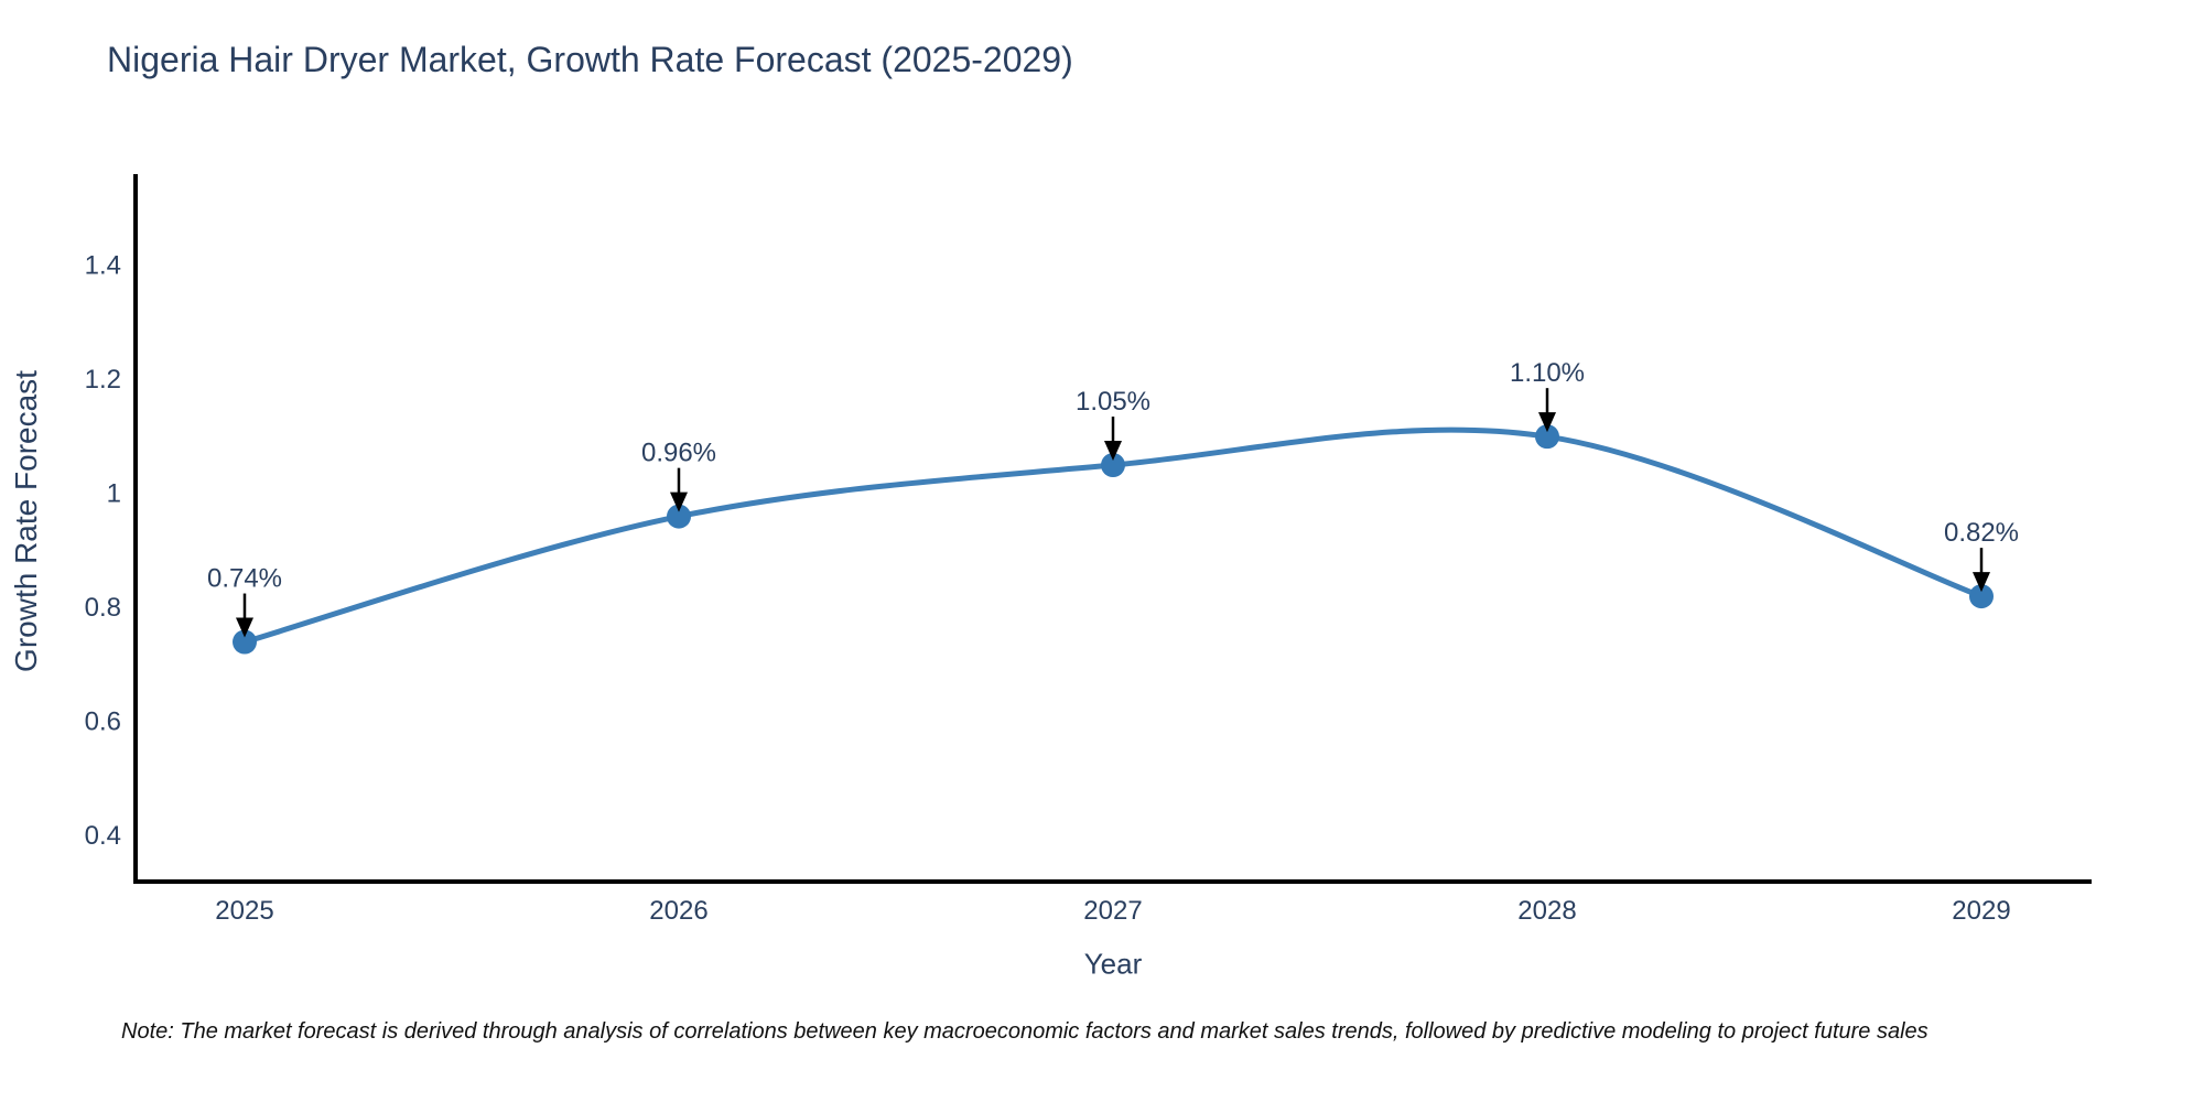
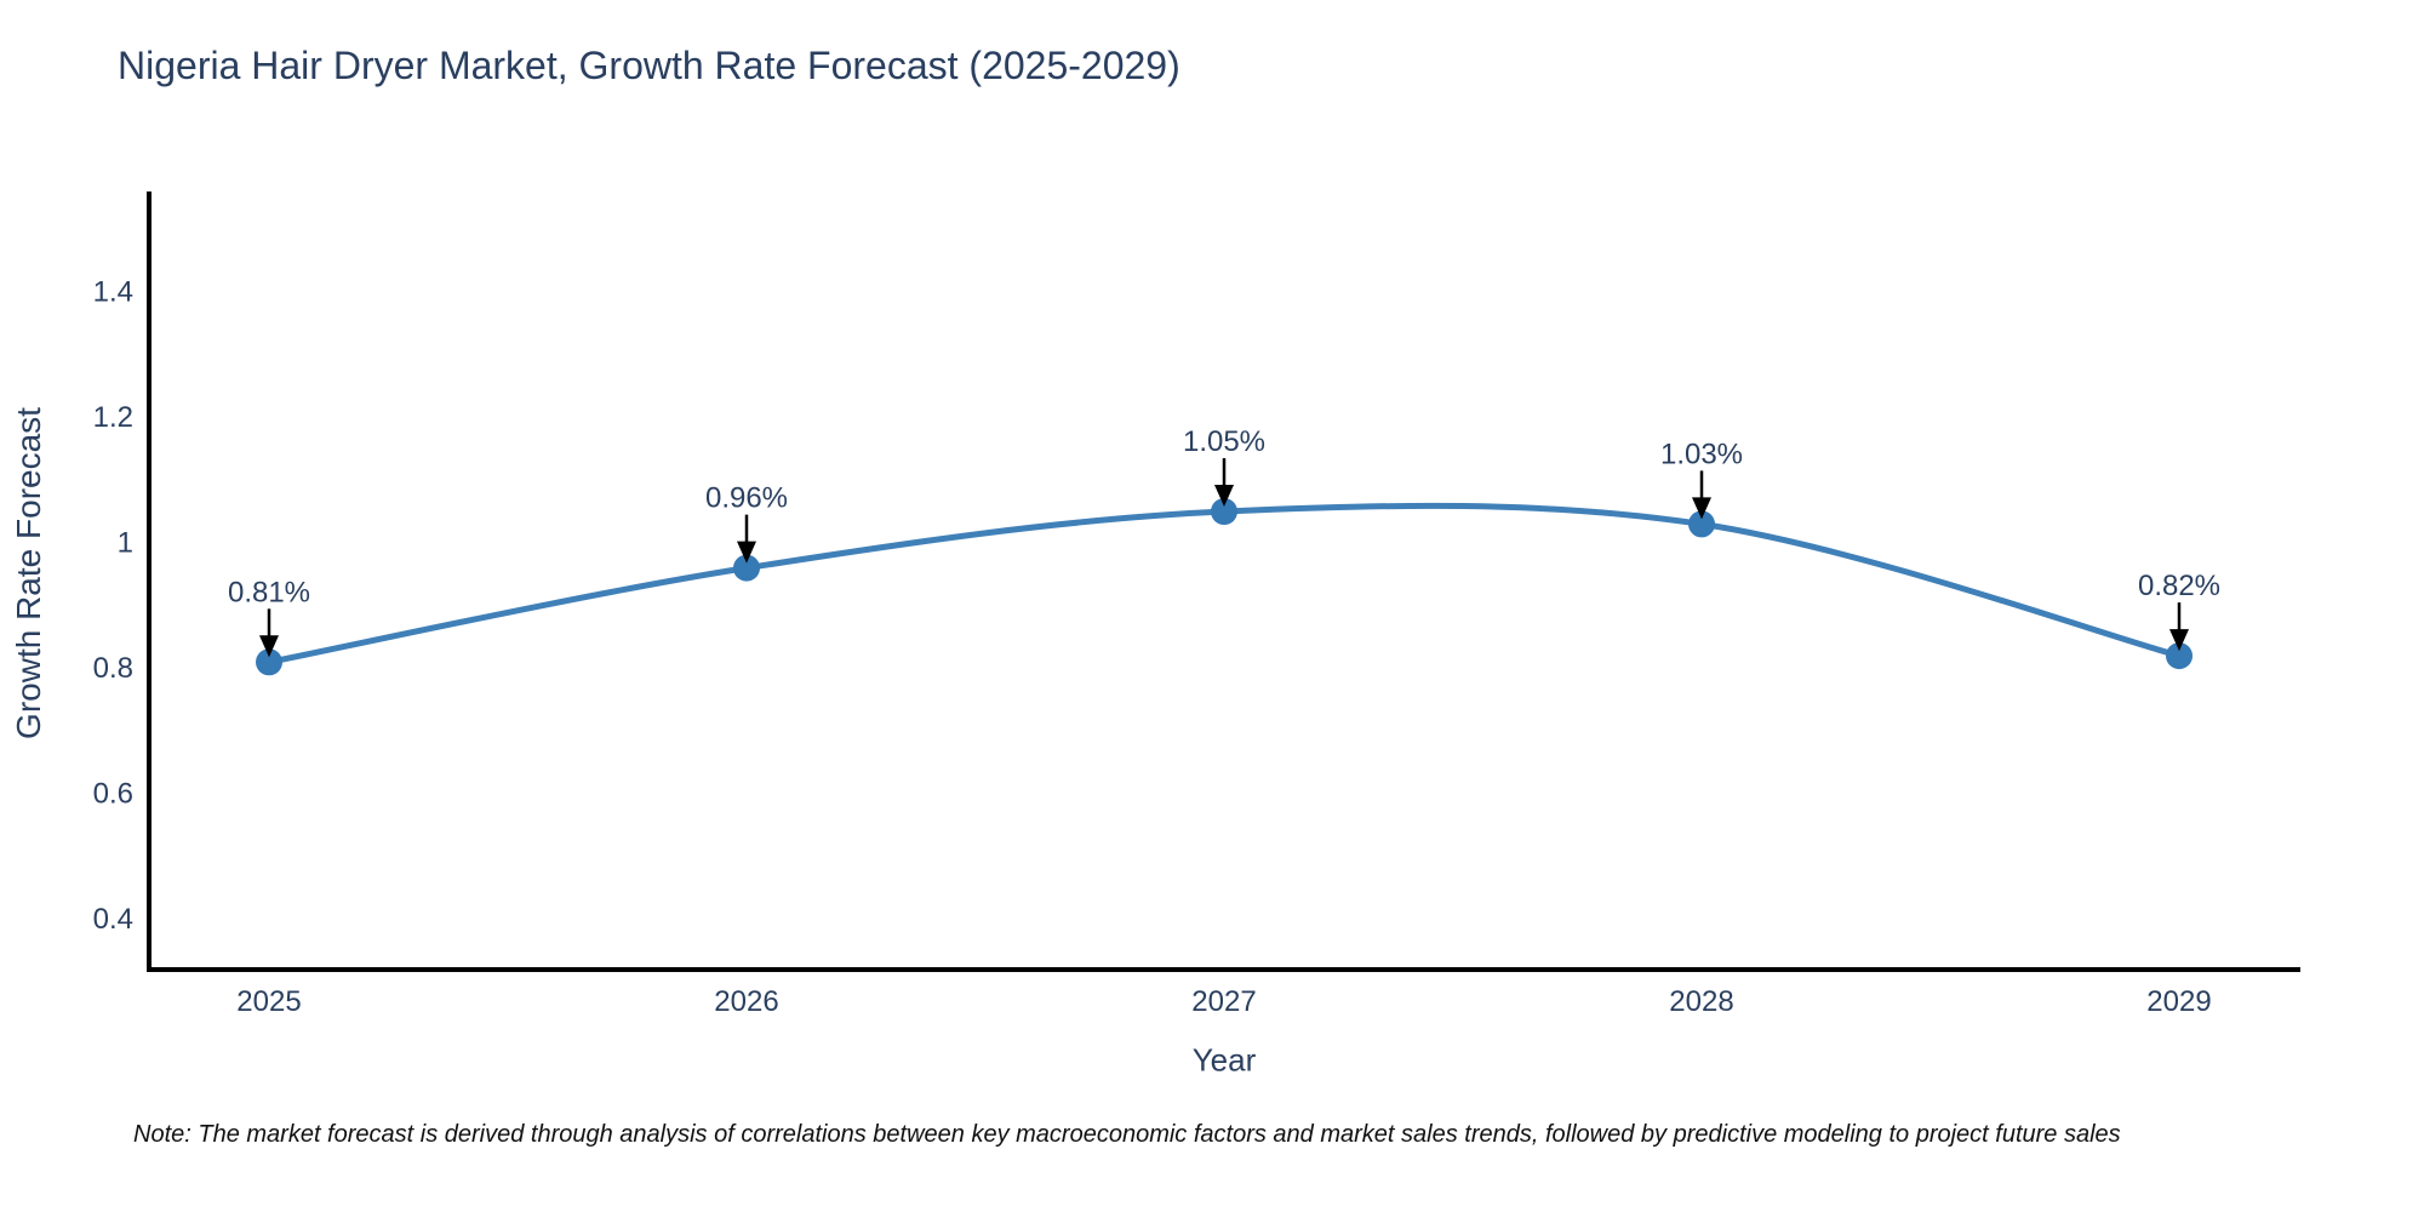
2025: 0.74% -> 0.81%
2028: 1.10% -> 1.03%
